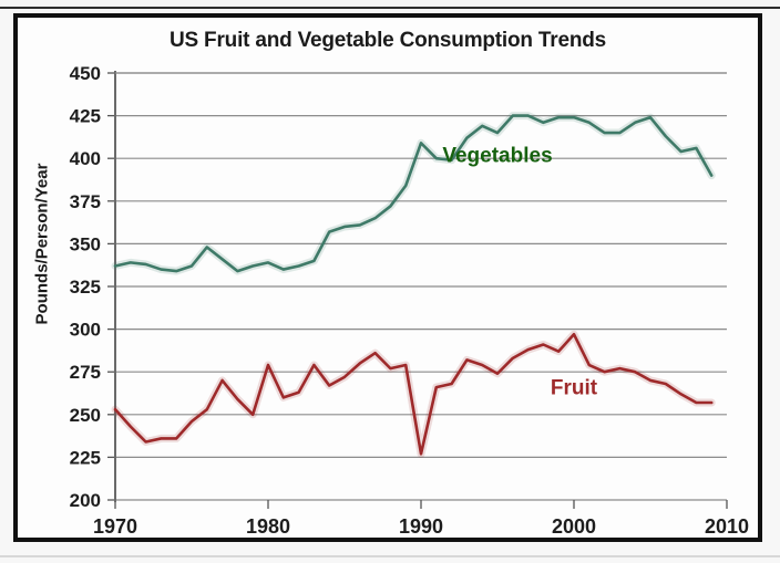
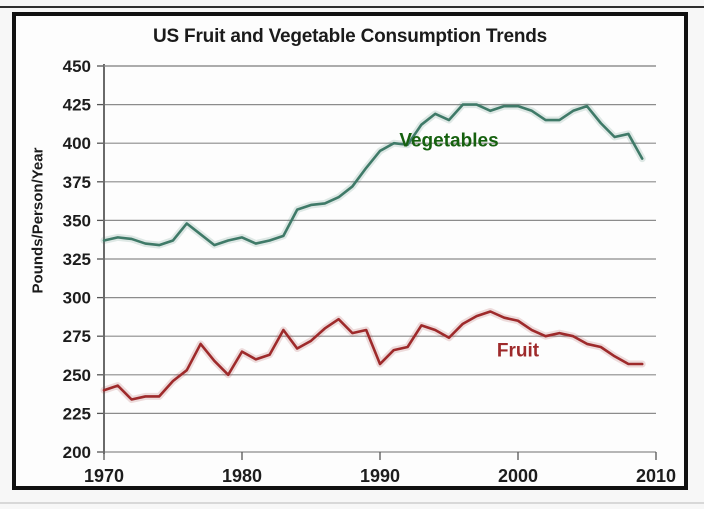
Fruit/1970: 253 -> 240
Fruit/1980: 279 -> 265
Vegetables/1990: 409 -> 395
Fruit/1990: 227 -> 257
Fruit/2000: 297 -> 285
